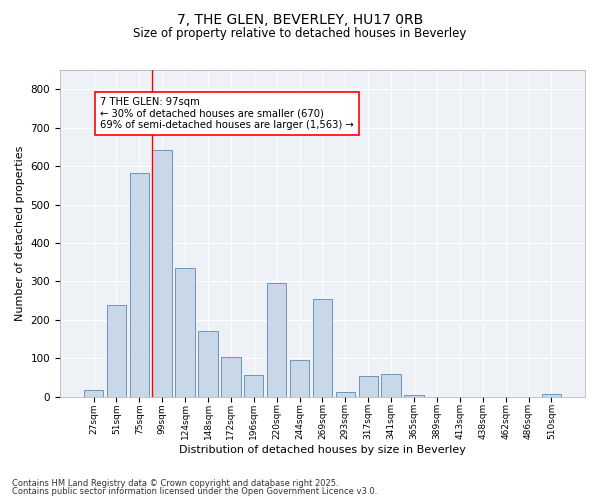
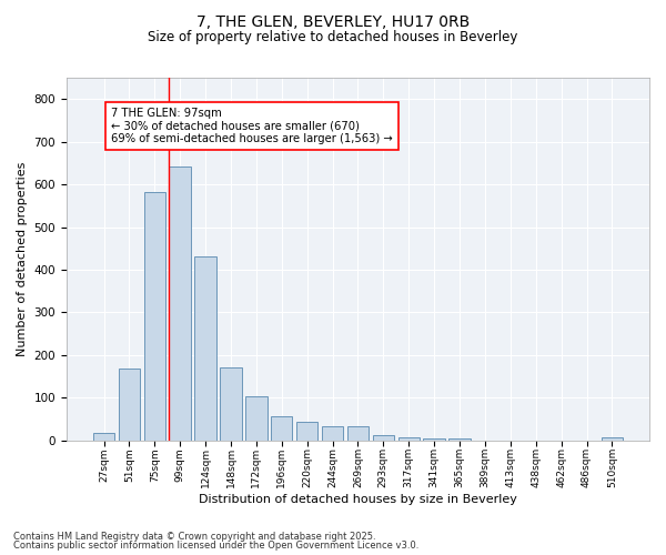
51sqm: 240 -> 168
124sqm: 335 -> 432
220sqm: 295 -> 45
244sqm: 95 -> 33
269sqm: 255 -> 33
317sqm: 55 -> 8
341sqm: 60 -> 5
